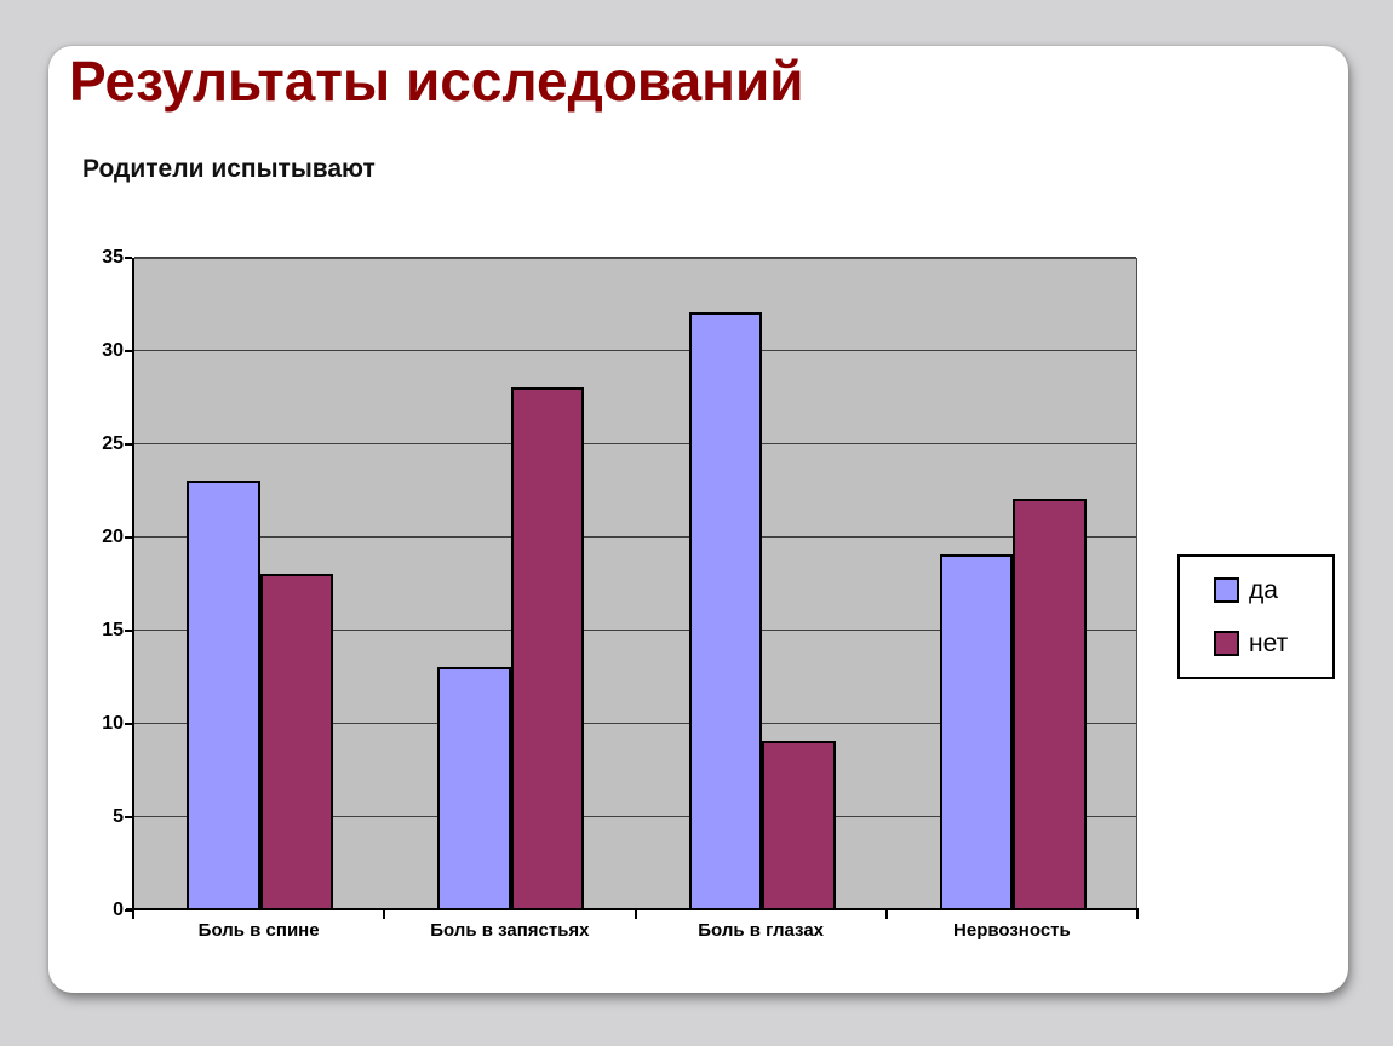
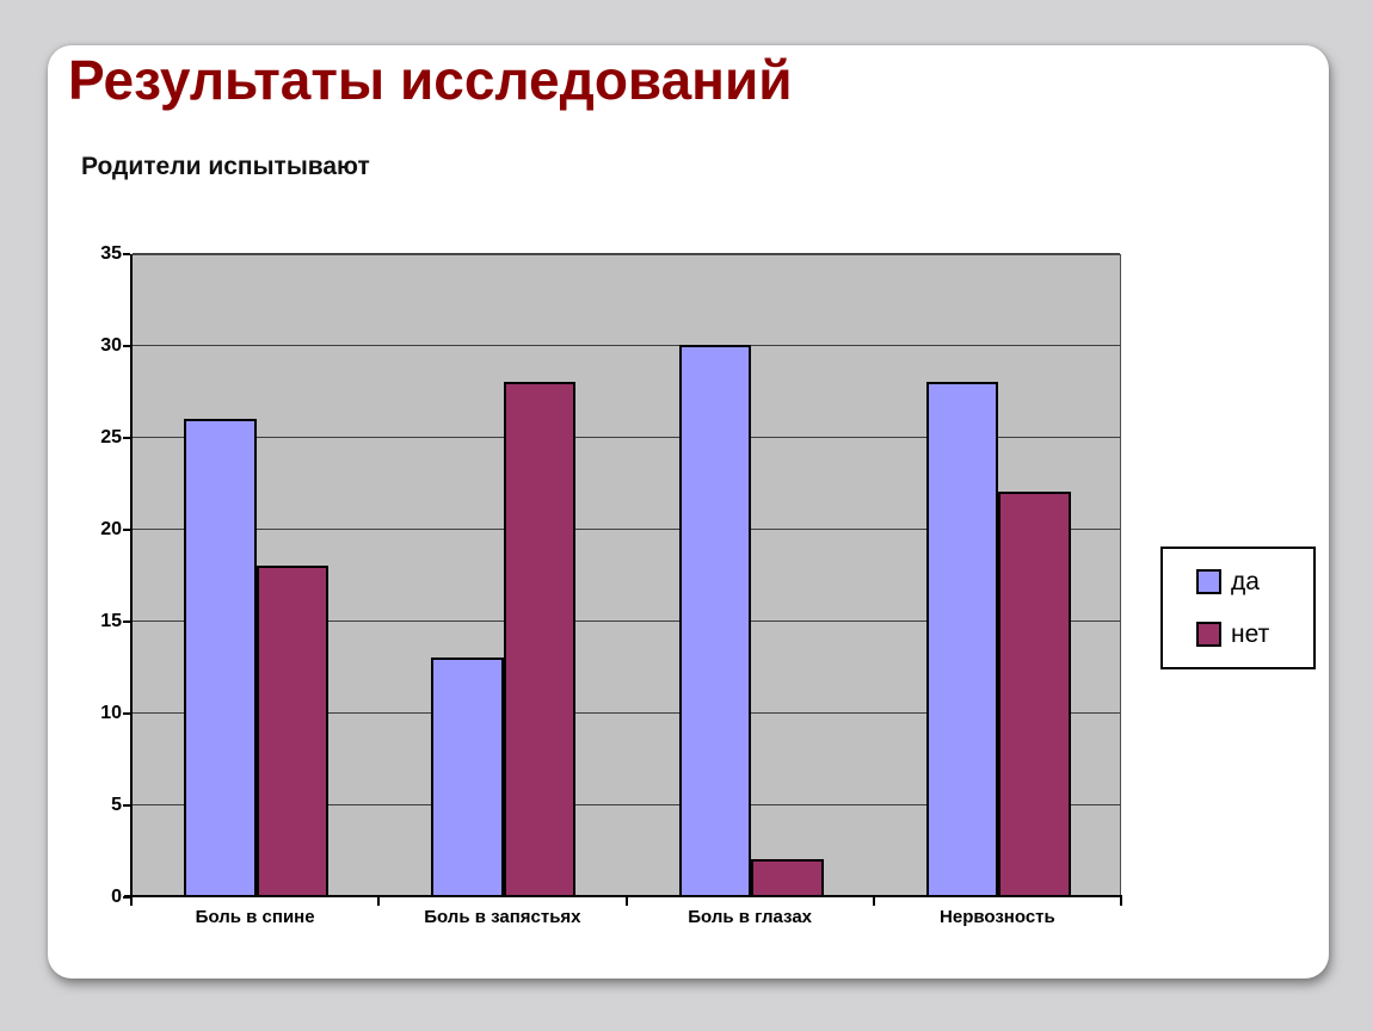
да/Боль в спине: 23 -> 26
да/Боль в глазах: 32 -> 30
нет/Боль в глазах: 9 -> 2
да/Нервозность: 19 -> 28
